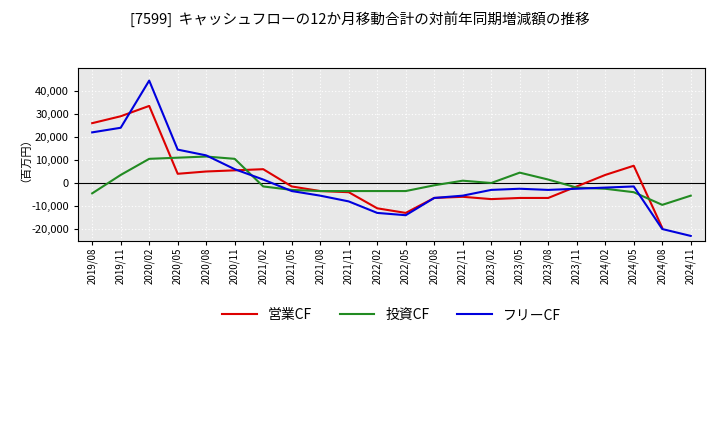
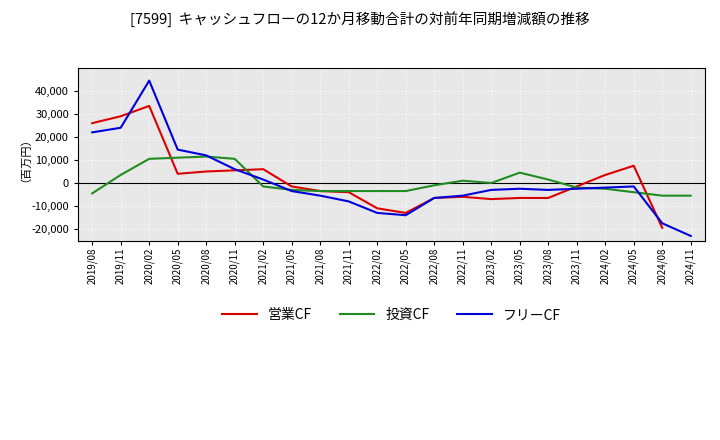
投資CF/2024/08: -9,500 -> -5,500
フリーCF/2024/08: -20,000 -> -17,500
